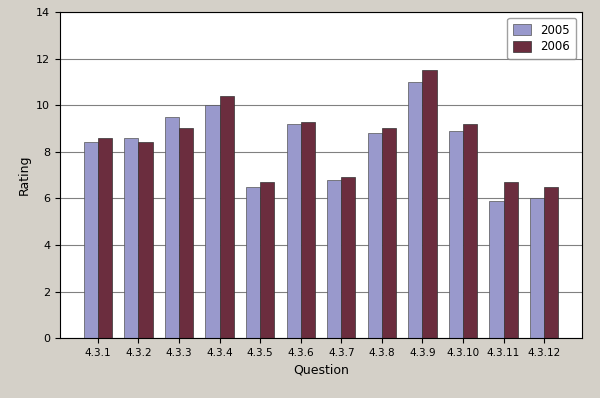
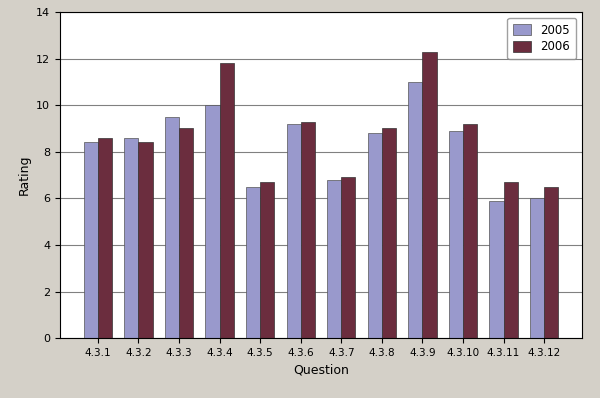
2006/4.3.4: 10.4 -> 11.8
2006/4.3.9: 11.5 -> 12.3
